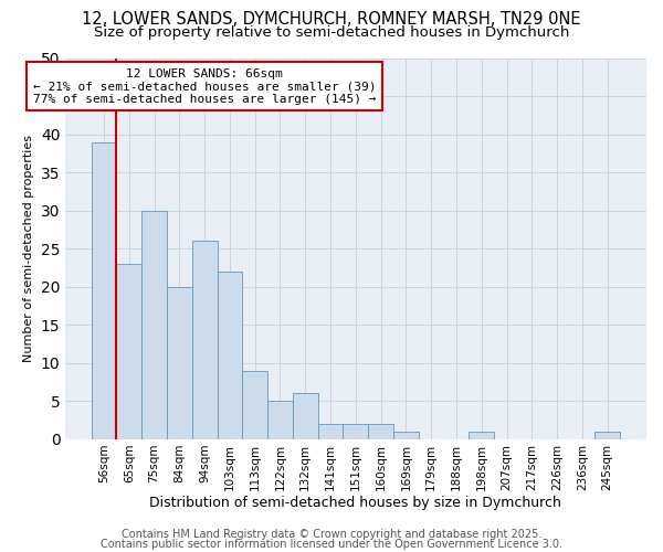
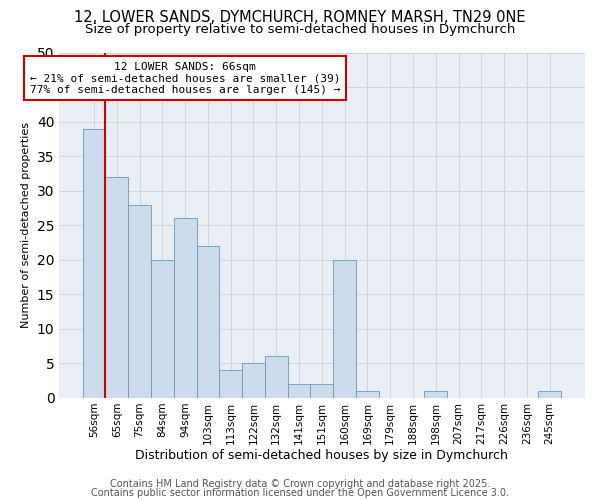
65sqm: 23 -> 32
75sqm: 30 -> 28
113sqm: 9 -> 4
160sqm: 2 -> 20
